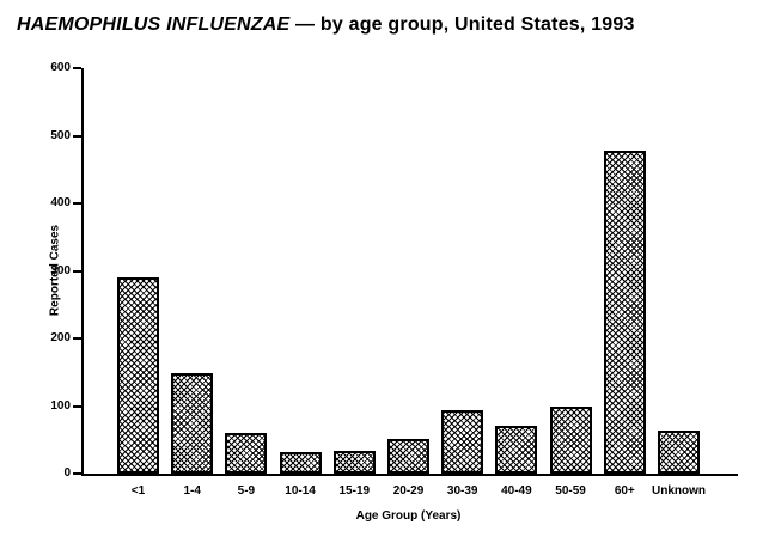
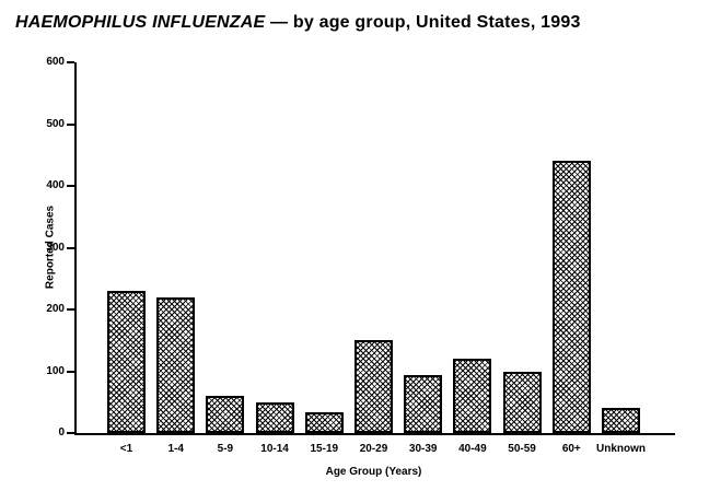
<1: 290 -> 230
1-4: 150 -> 220
10-14: 30 -> 50
20-29: 50 -> 150
40-49: 70 -> 120
60+: 480 -> 440
Unknown: 60 -> 40
